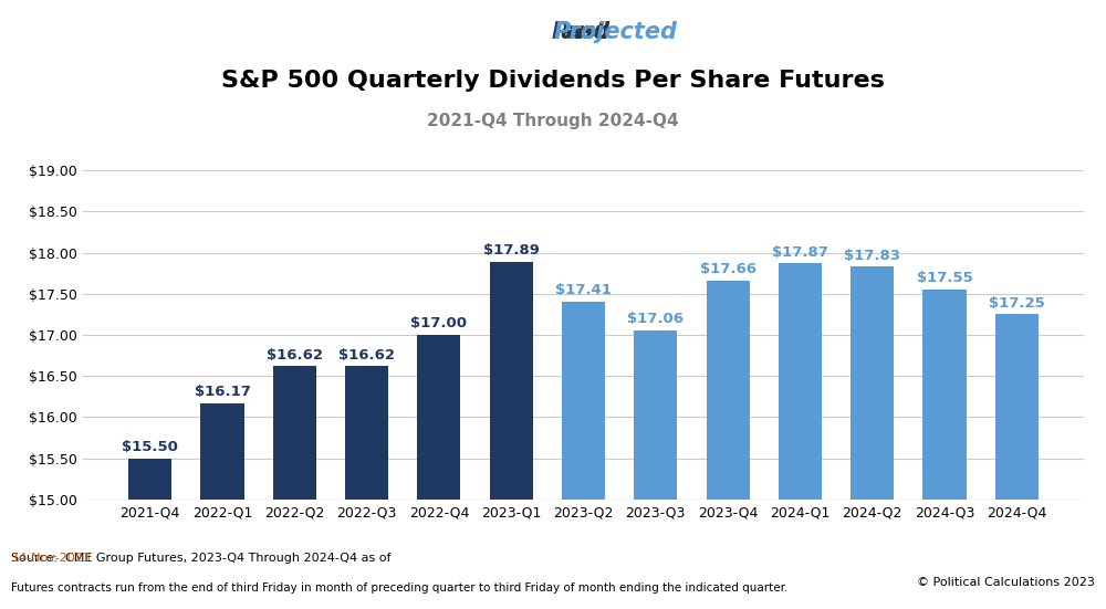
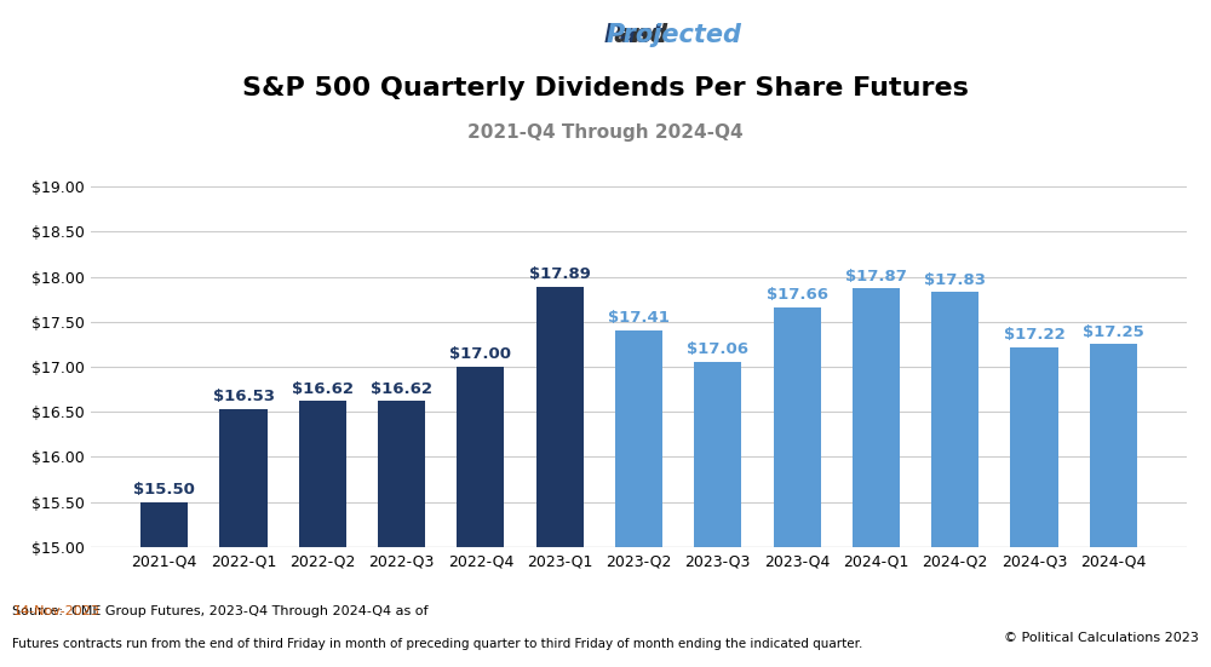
2022-Q1: $16.17 -> $16.53
2024-Q3: $17.55 -> $17.22
